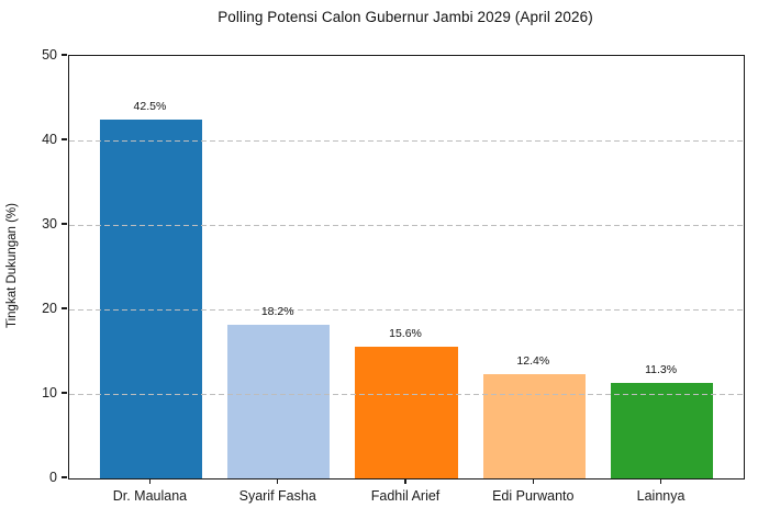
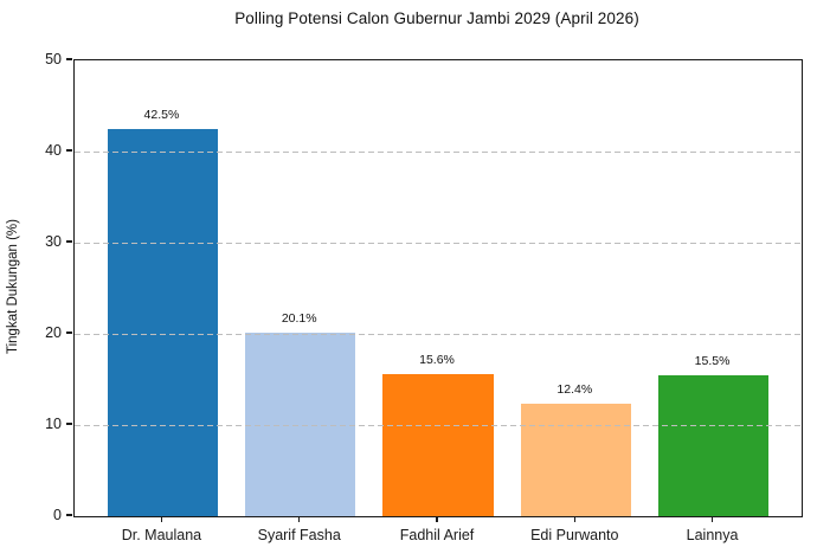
Syarif Fasha: 18.2% -> 20.1%
Lainnya: 11.3% -> 15.5%
